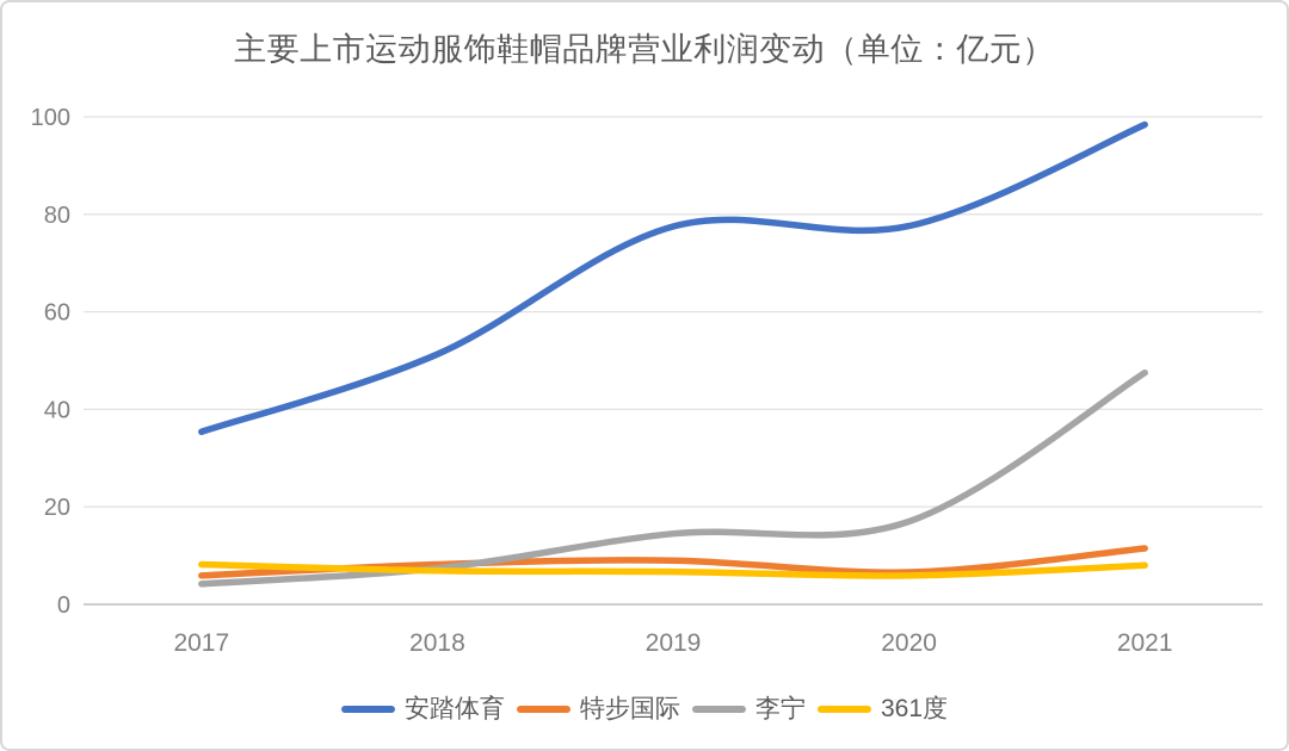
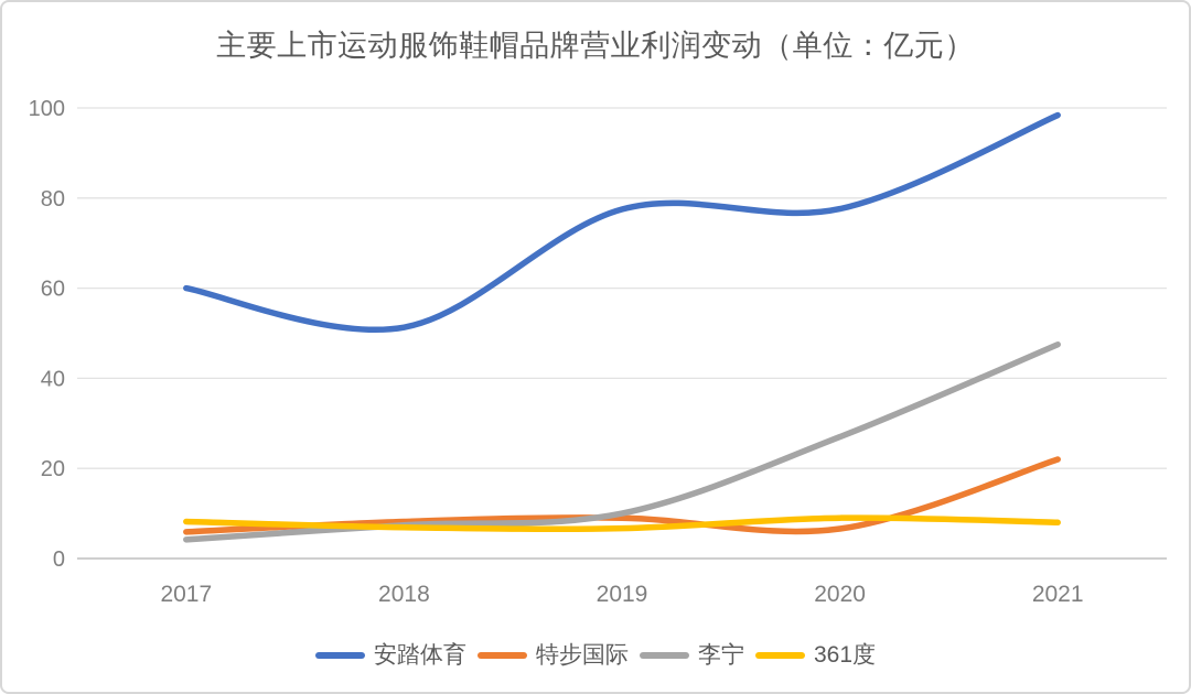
安踏体育/2017: 35 -> 60
李宁/2019: 14 -> 10
李宁/2020: 17 -> 27
361度/2020: 6 -> 9
特步国际/2021: 12 -> 22
